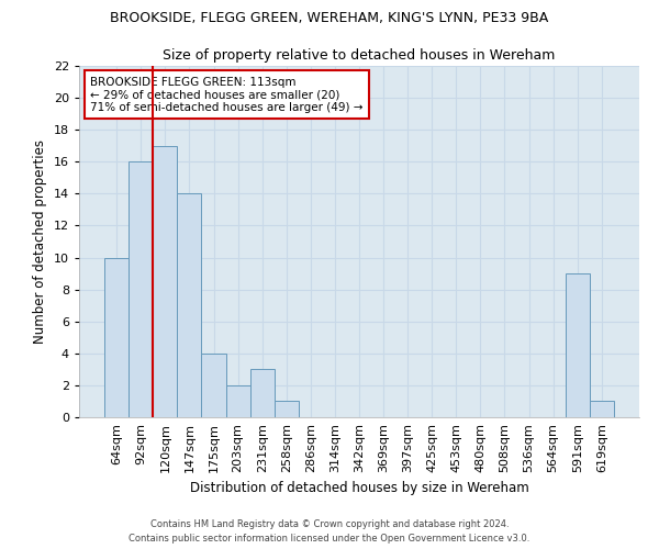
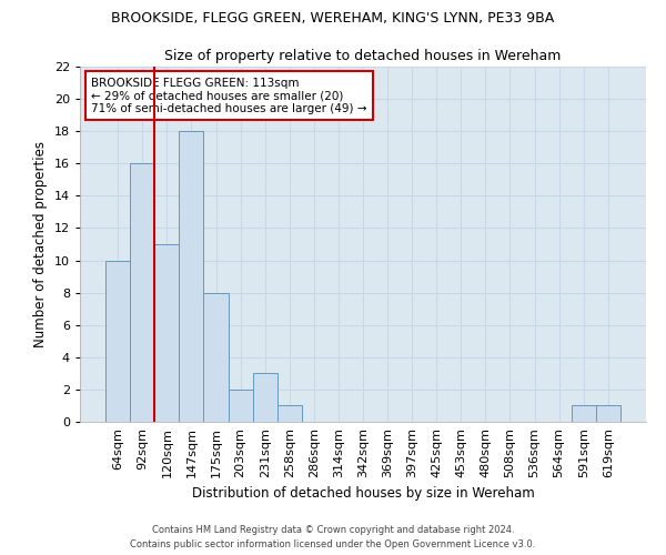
120sqm: 17 -> 11
147sqm: 14 -> 18
175sqm: 4 -> 8
591sqm: 9 -> 1
